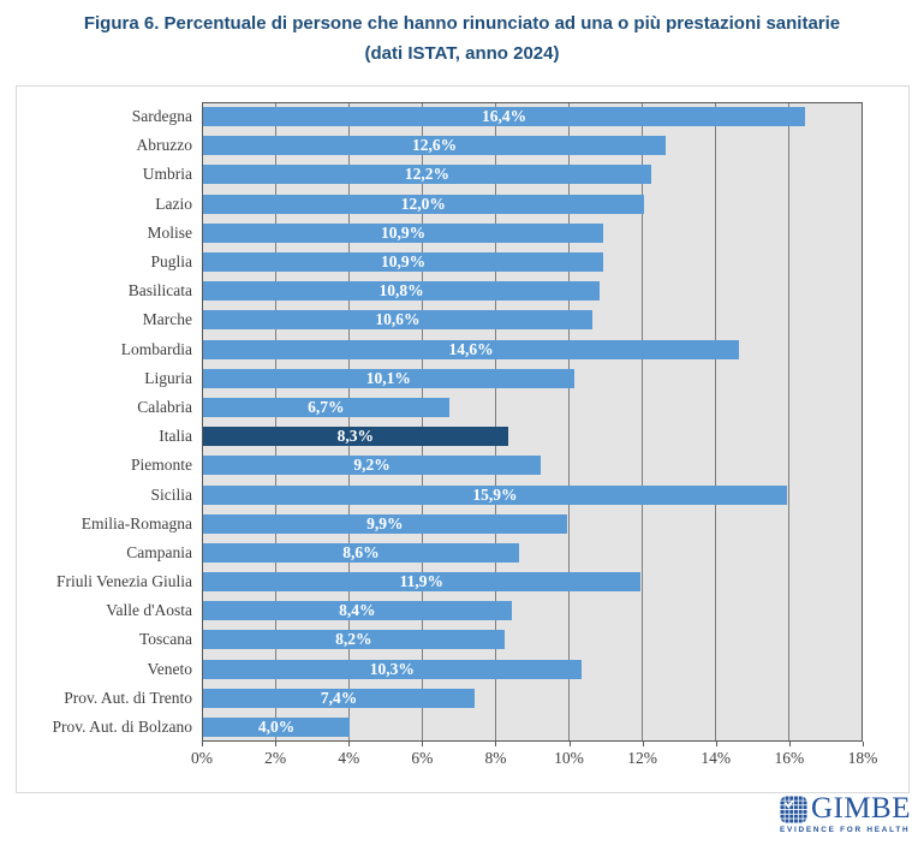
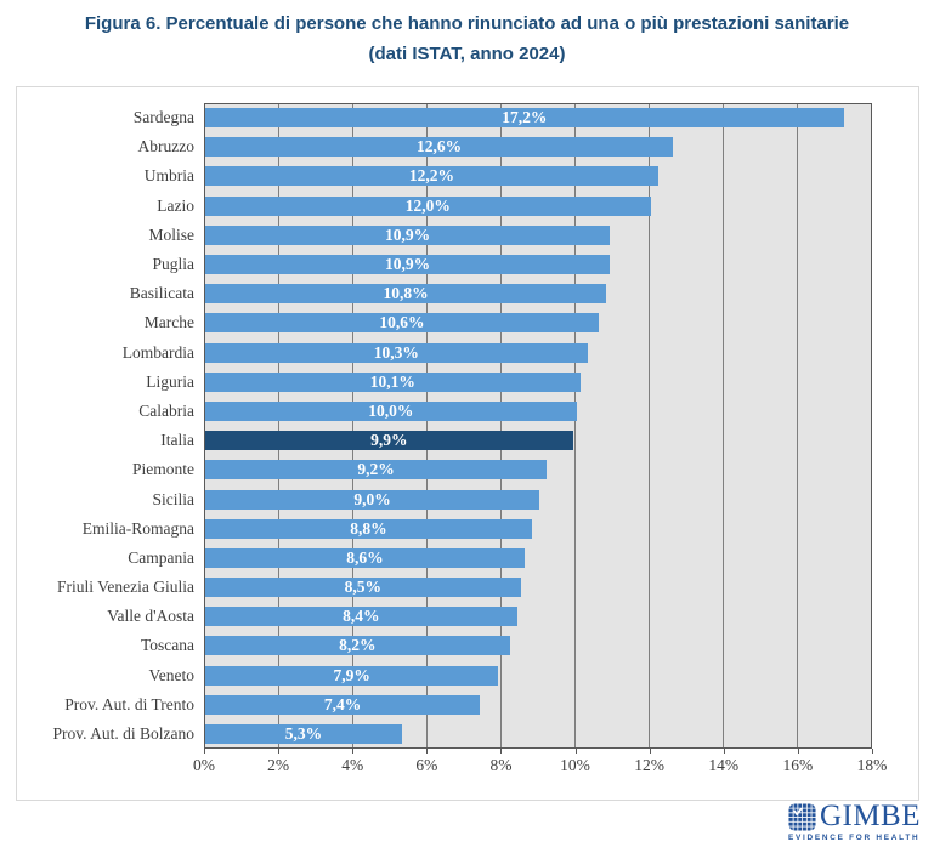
Sardegna: 16,4% -> 17,2%
Lombardia: 14,6% -> 10,3%
Calabria: 6,7% -> 10,0%
Italia: 8,3% -> 9,9%
Sicilia: 15,9% -> 9,0%
Emilia-Romagna: 9,9% -> 8,8%
Friuli Venezia Giulia: 11,9% -> 8,5%
Veneto: 10,3% -> 7,9%
Prov. Aut. di Bolzano: 4,0% -> 5,3%
